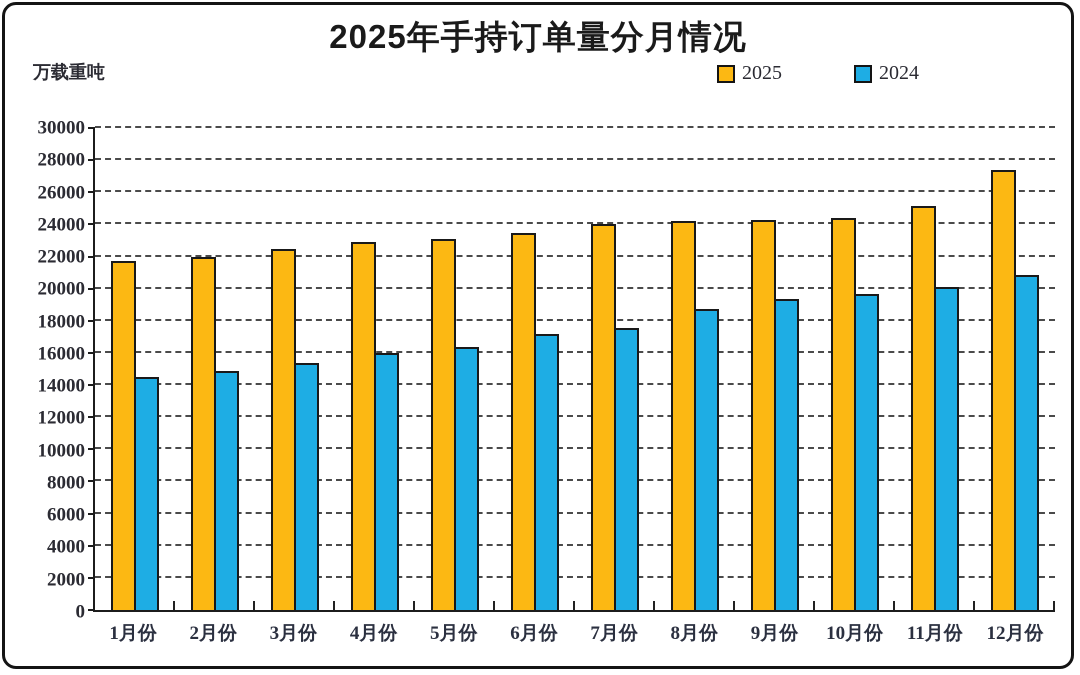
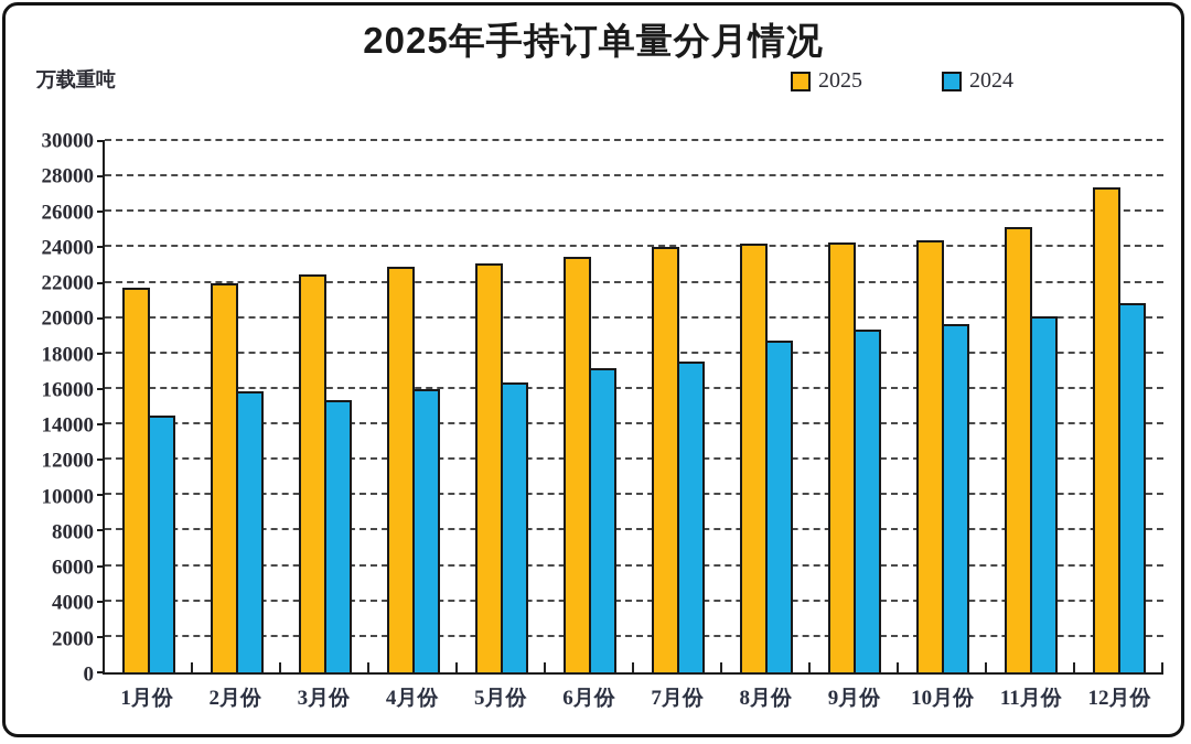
2024/2月份: 14900 -> 15900
